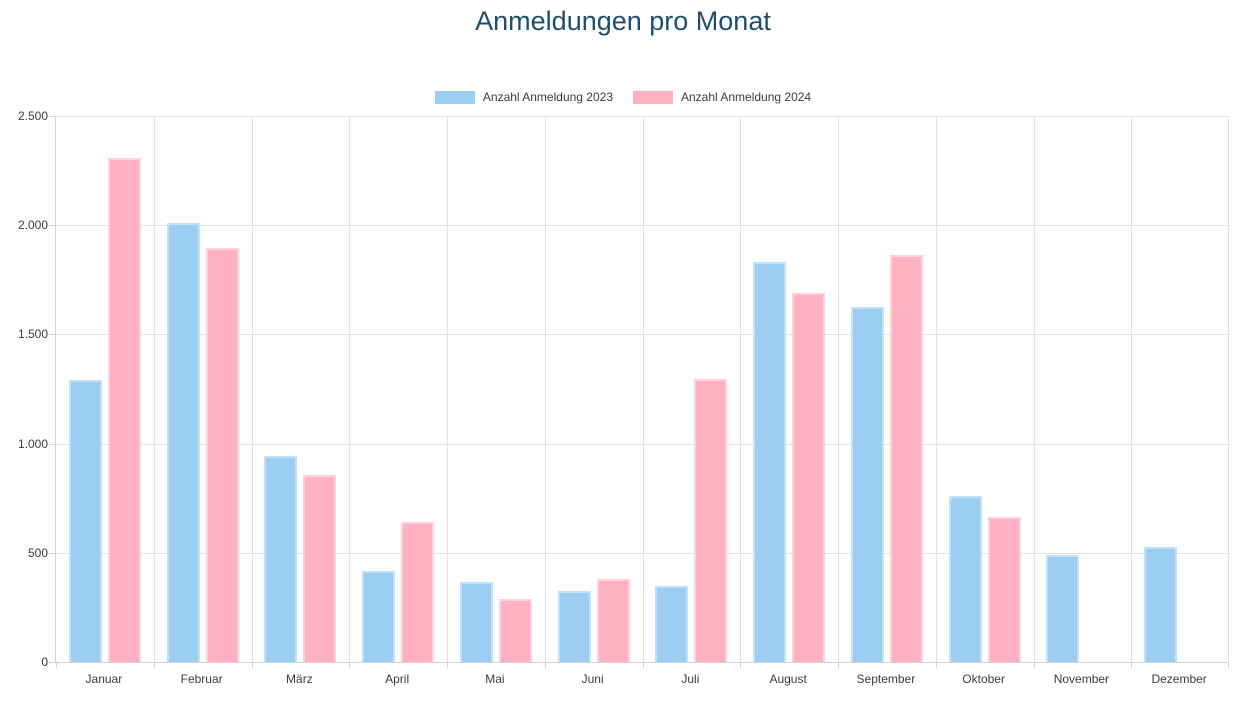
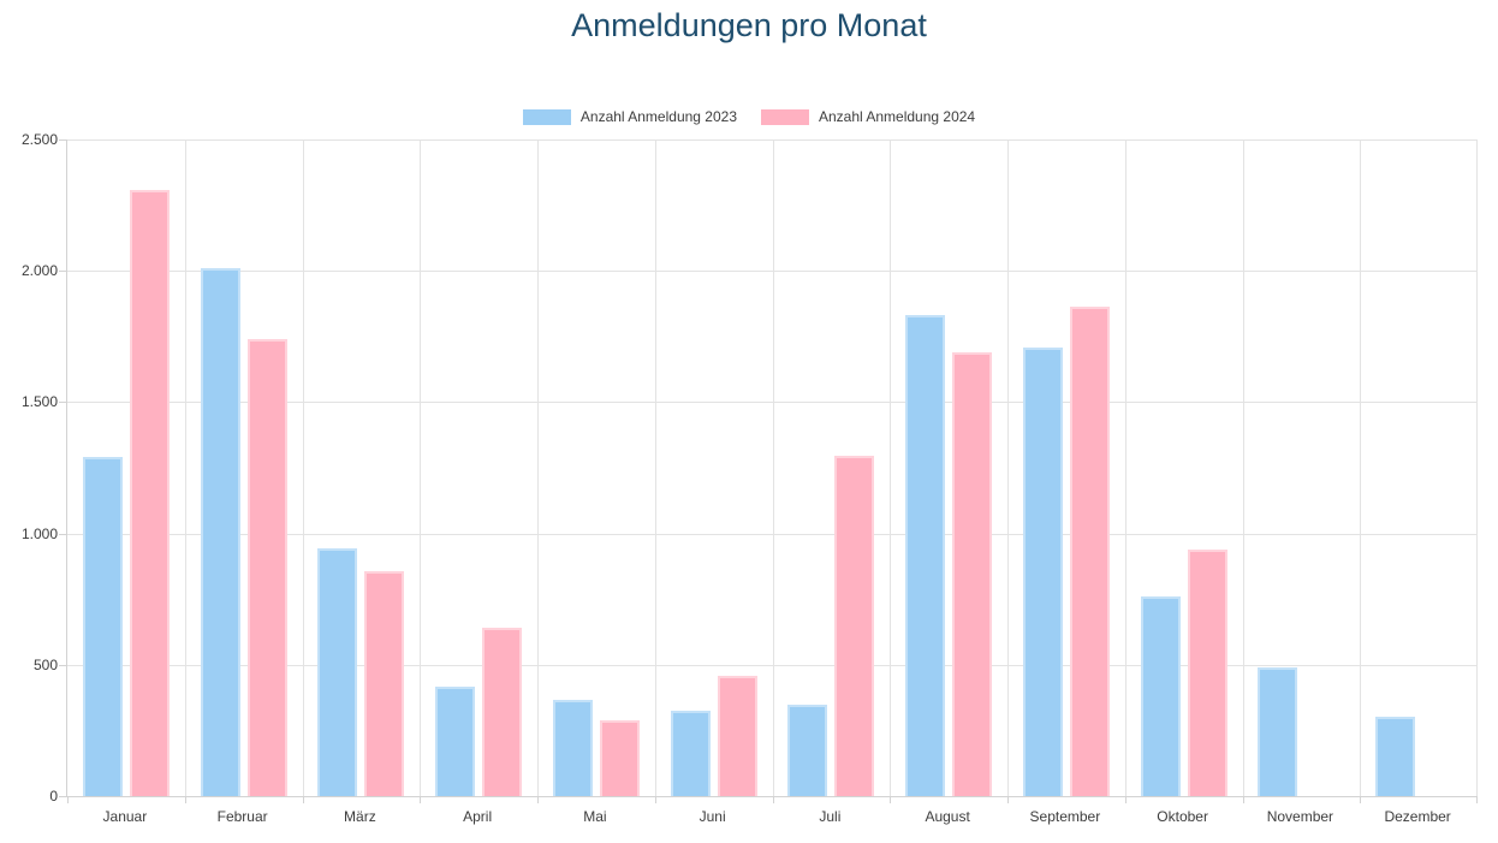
Anzahl Anmeldung 2024/Februar: 1900 -> 1740
Anzahl Anmeldung 2024/Juni: 380 -> 460
Anzahl Anmeldung 2023/September: 1620 -> 1710
Anzahl Anmeldung 2024/Oktober: 660 -> 940
Anzahl Anmeldung 2023/Dezember: 520 -> 300
